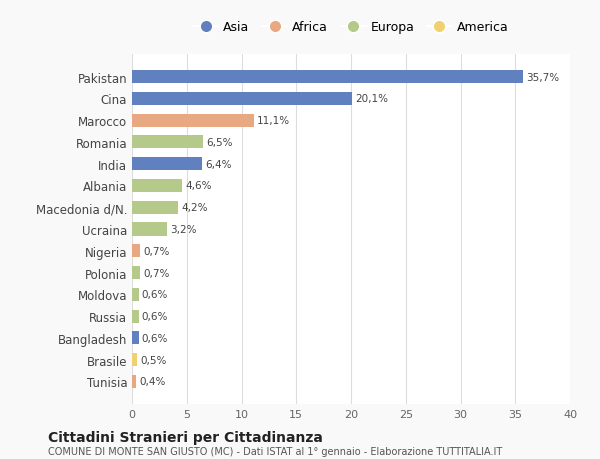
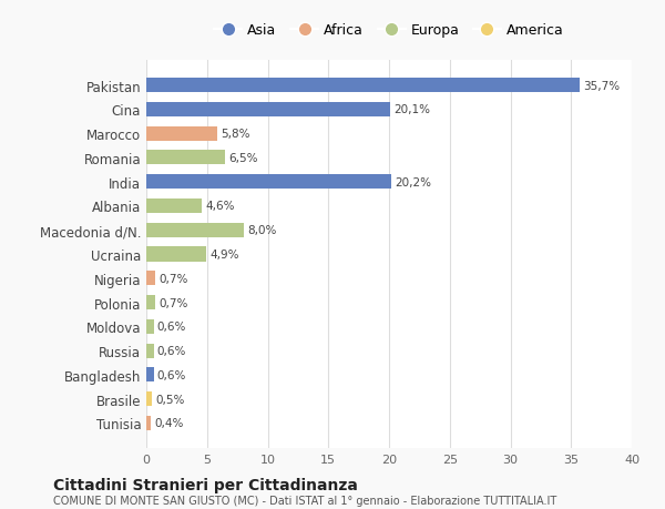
Marocco: 11,1% -> 5,8%
India: 6,4% -> 20,2%
Macedonia d/N.: 4,2% -> 8,0%
Ucraina: 3,2% -> 4,9%
